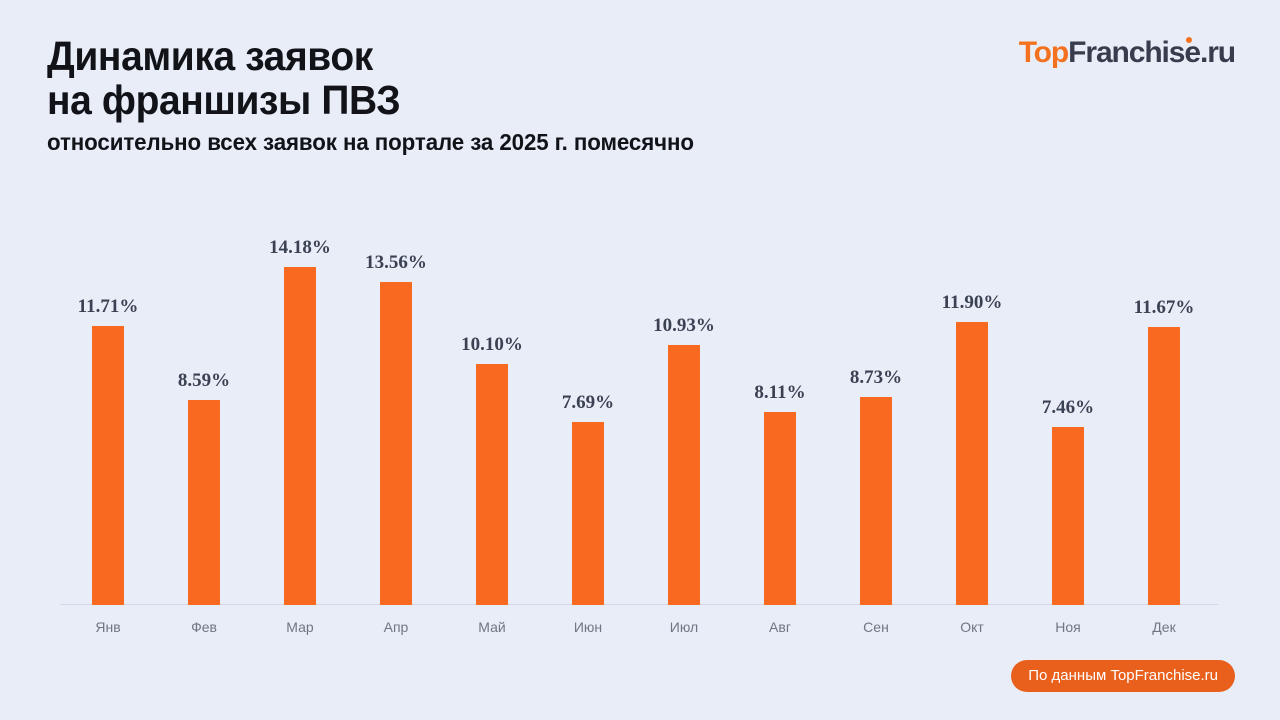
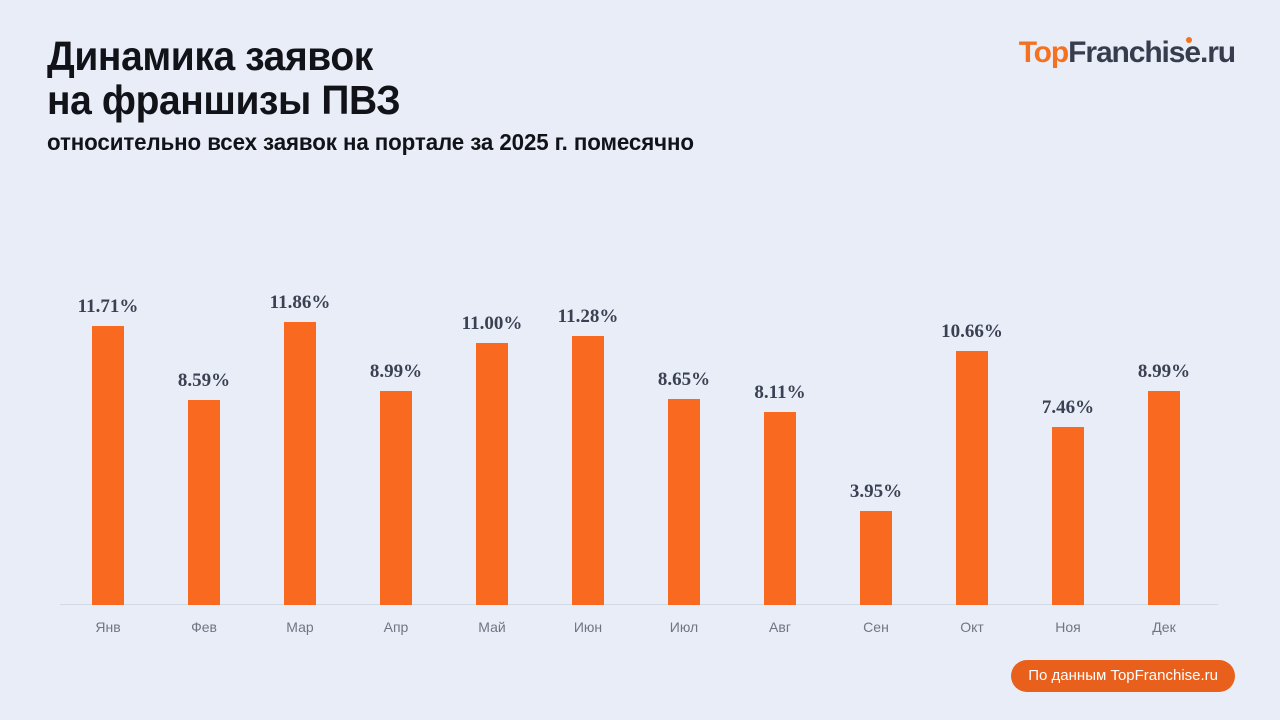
Мар: 14.18% -> 11.86%
Апр: 13.56% -> 8.99%
Май: 10.10% -> 11.00%
Июн: 7.69% -> 11.28%
Июл: 10.93% -> 8.65%
Сен: 8.73% -> 3.95%
Окт: 11.90% -> 10.66%
Дек: 11.67% -> 8.99%
